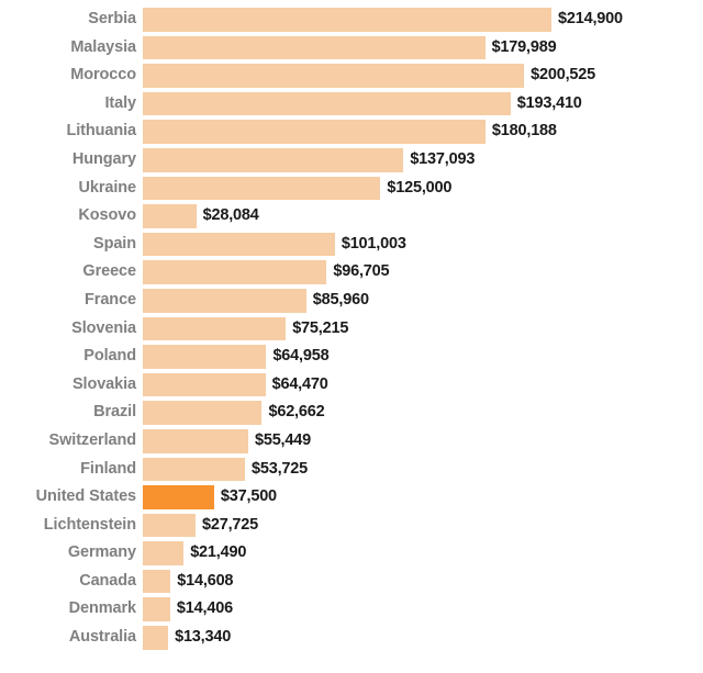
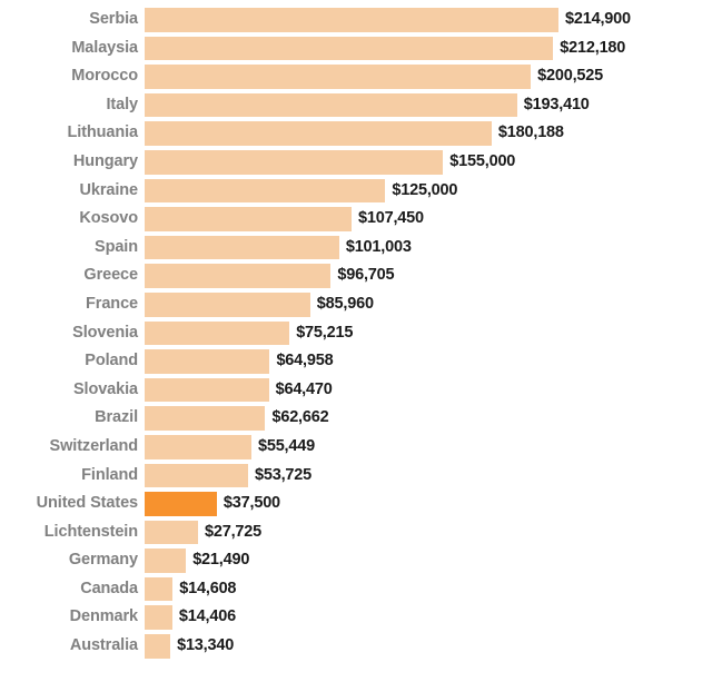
Malaysia: $179,989 -> $212,180
Hungary: $137,093 -> $155,000
Kosovo: $28,084 -> $107,450
